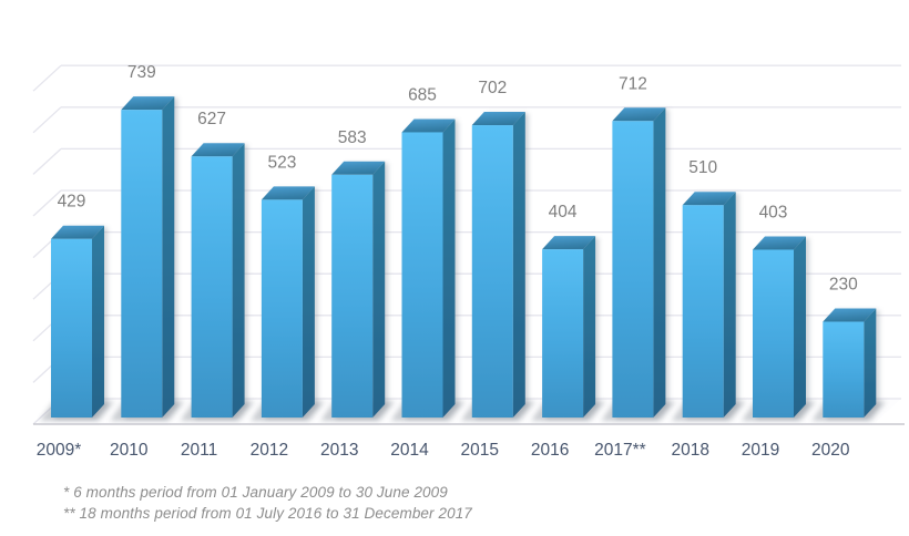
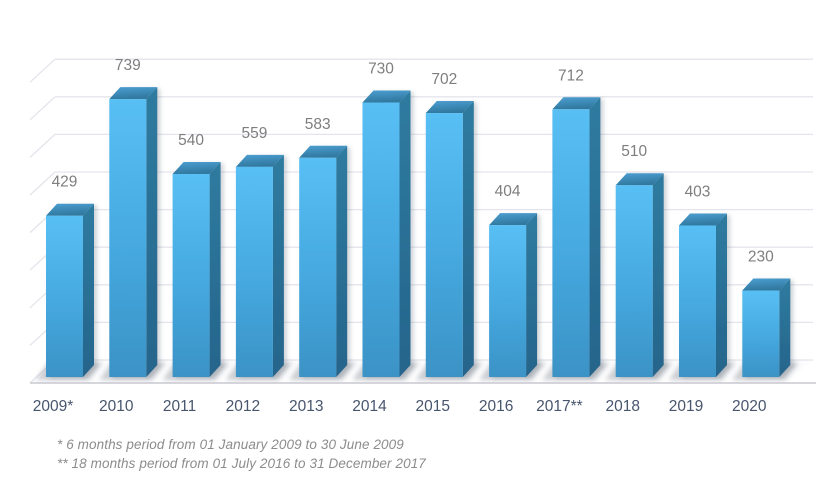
2011: 627 -> 540
2012: 523 -> 559
2014: 685 -> 730
